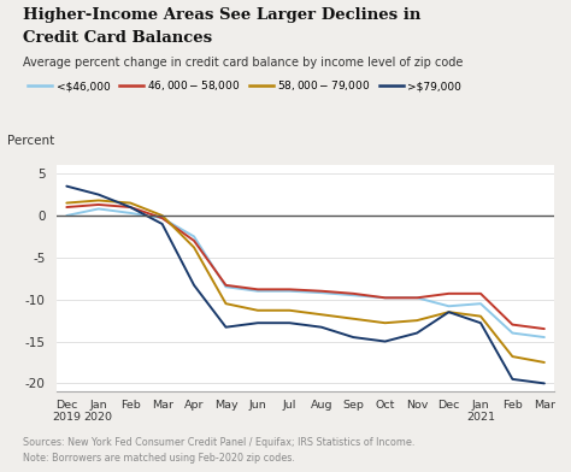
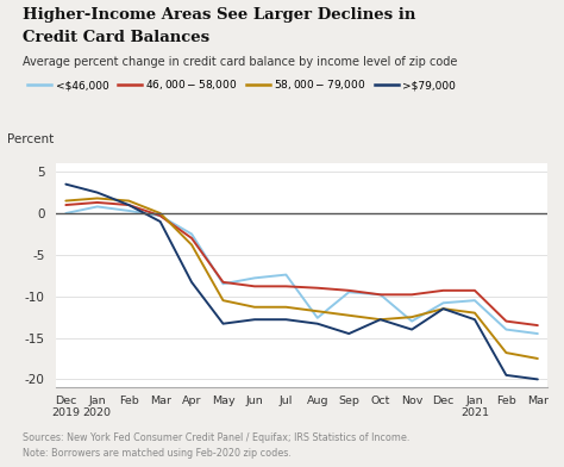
<$46,000/Jun: -9.0 -> -7.8
<$46,000/Jul: -9.0 -> -7.4
<$46,000/Aug: -9.2 -> -12.6
>$79,000/Oct: -15.0 -> -12.8
<$46,000/Nov: -9.8 -> -13.0
